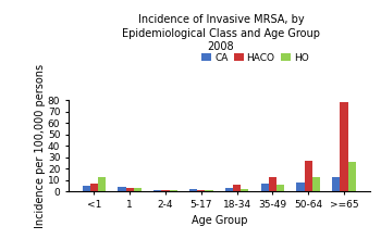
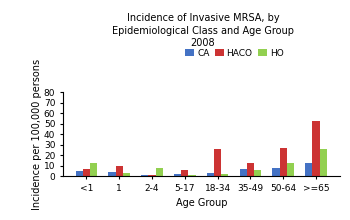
HACO/1: 3 -> 10
HO/2-4: 0 -> 8
HACO/5-17: 1 -> 6
HACO/18-34: 6 -> 26
HACO/>=65: 78 -> 53
